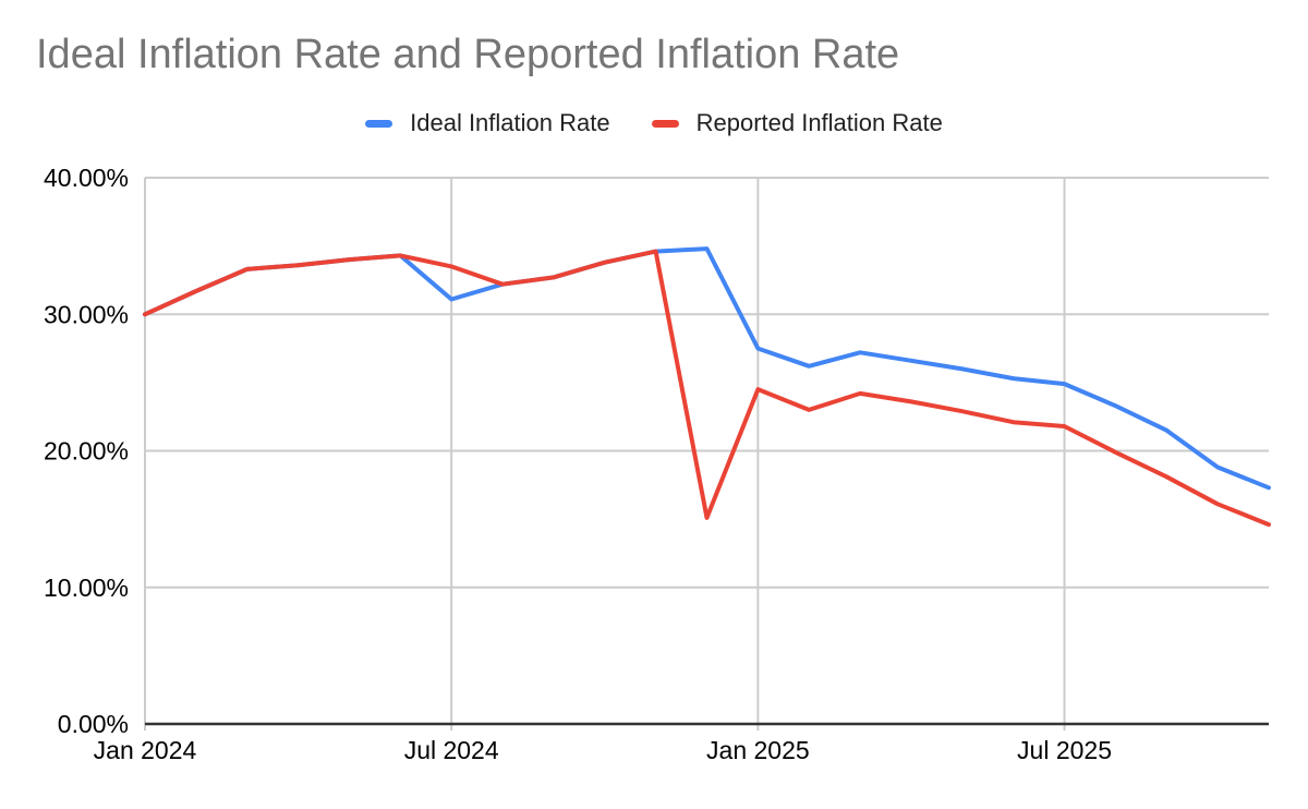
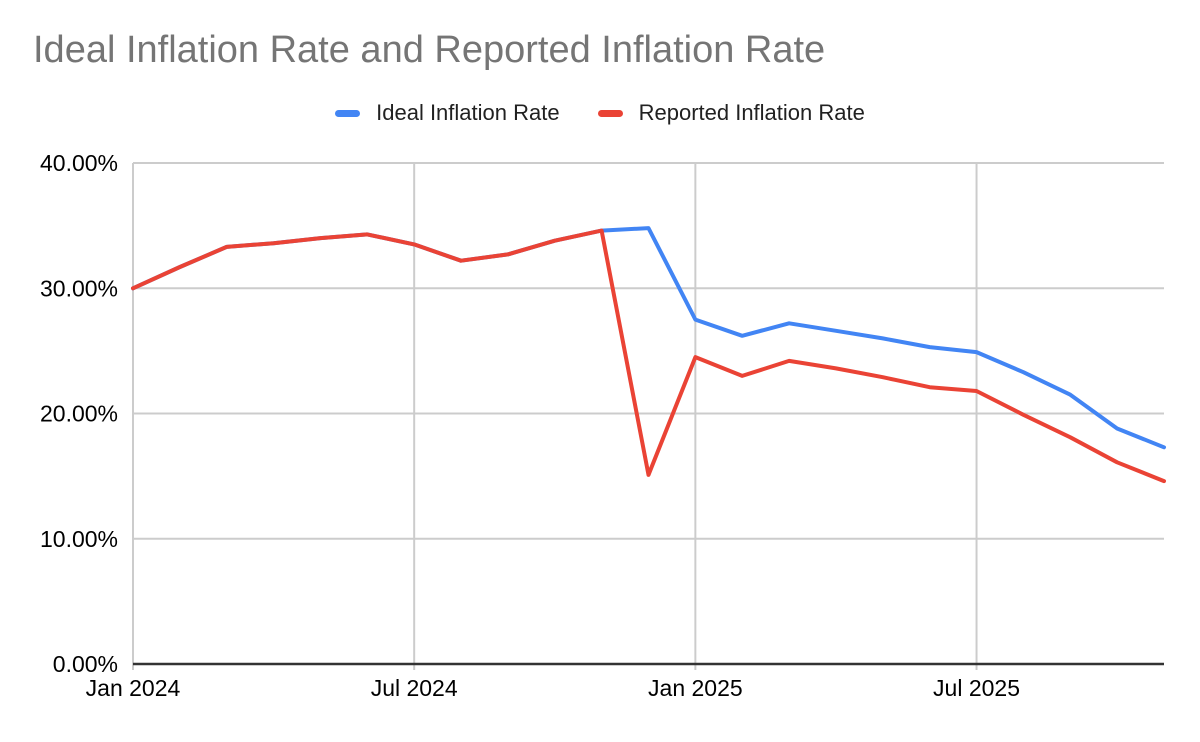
Ideal Inflation Rate/Jul 2024: 31.1% -> 33.5%
